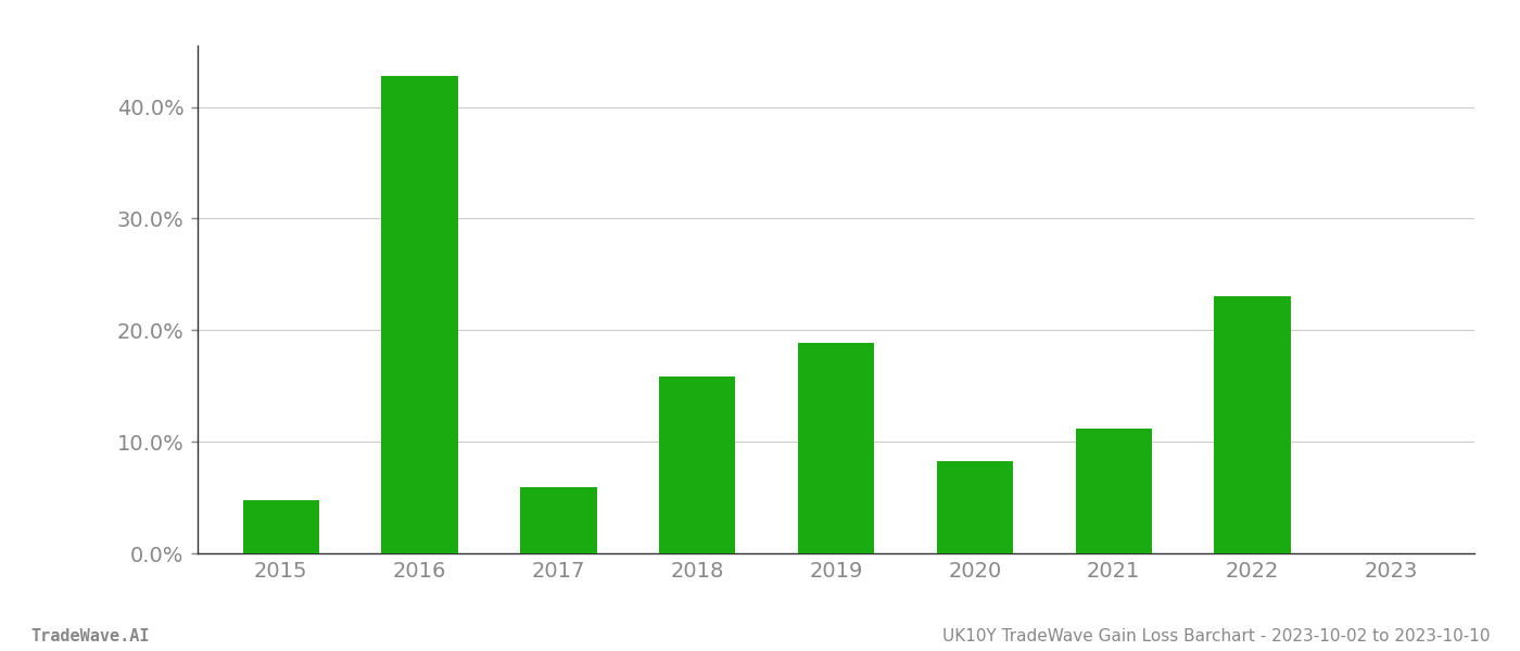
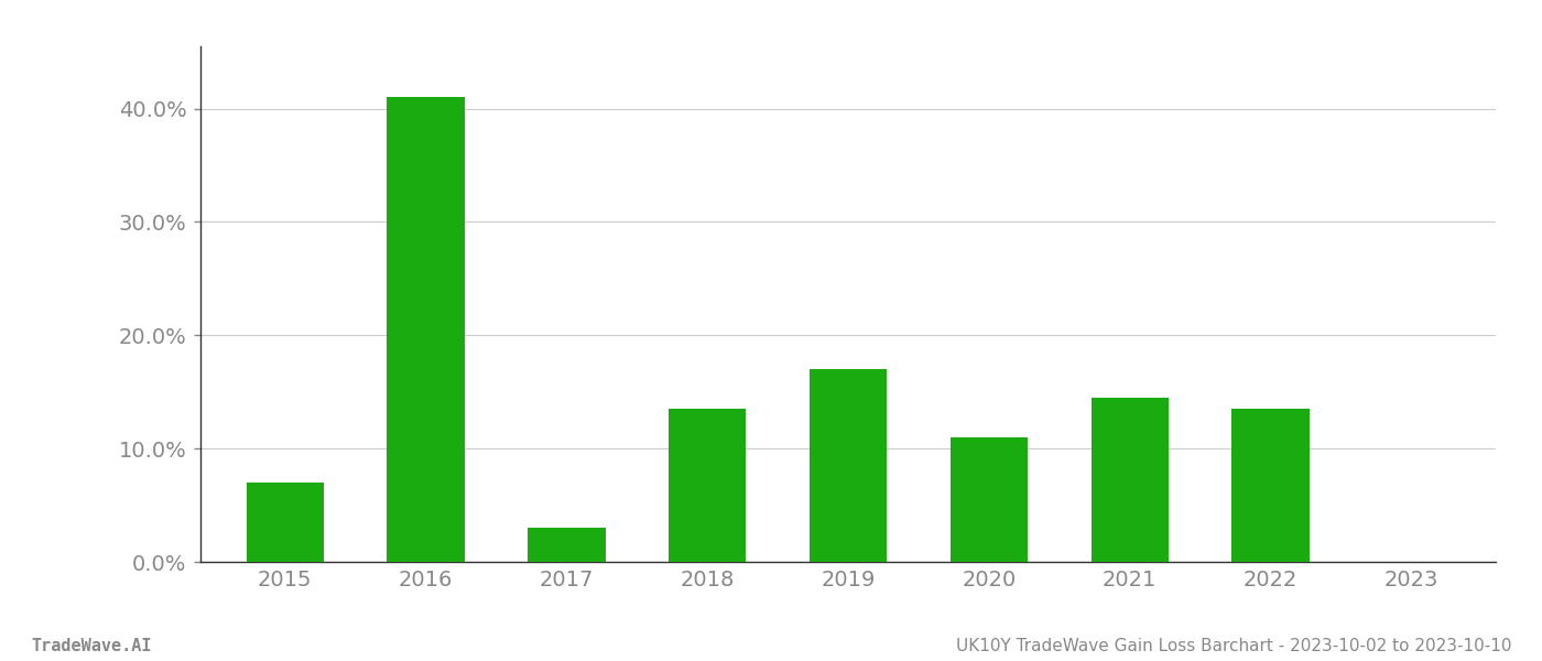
2015: 4.8% -> 7.0%
2016: 42.8% -> 41.0%
2017: 5.9% -> 3.0%
2018: 15.8% -> 13.5%
2019: 18.9% -> 17.0%
2020: 8.3% -> 11.0%
2021: 11.2% -> 14.5%
2022: 23.0% -> 13.5%
